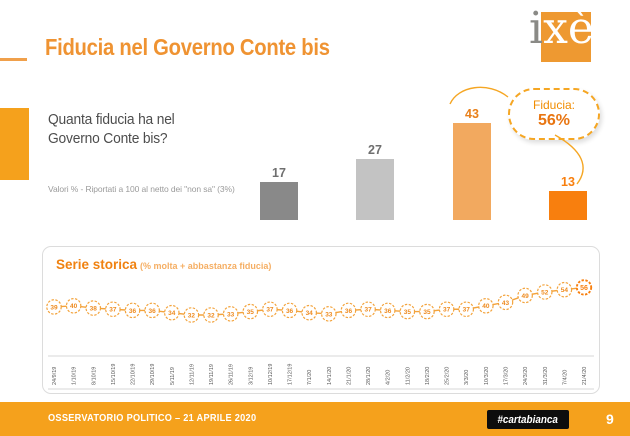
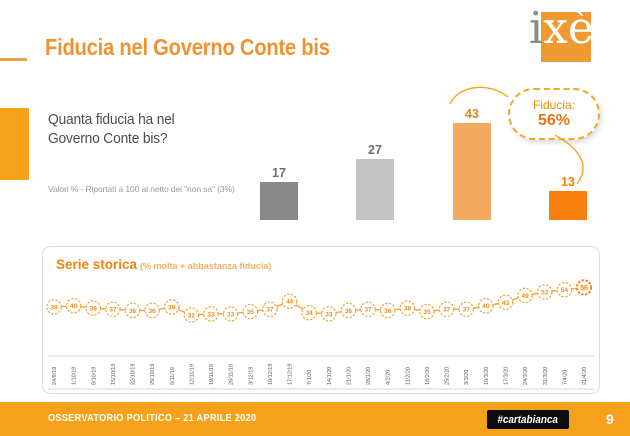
Serie storica/5/11/19: 34 -> 39
Serie storica/19/11/19: 32 -> 33
Serie storica/17/12/19: 36 -> 44
Serie storica/11/2/20: 35 -> 38
